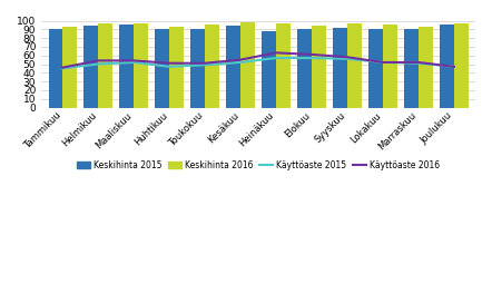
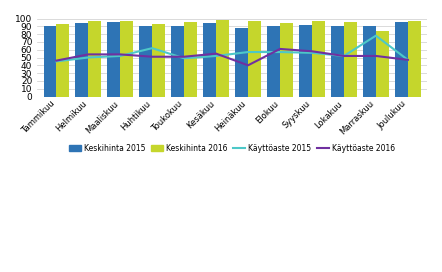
Käyttöaste 2015/Huhtikuu: 47 -> 62
Käyttöaste 2016/Heinäkuu: 63 -> 40
Käyttöaste 2015/Marraskuu: 51 -> 78
Keskihinta 2016/Marraskuu: 93 -> 84
